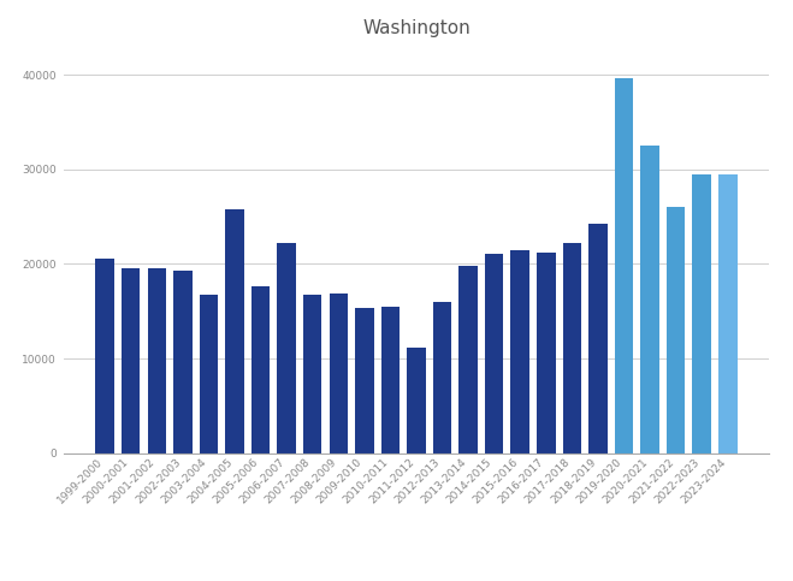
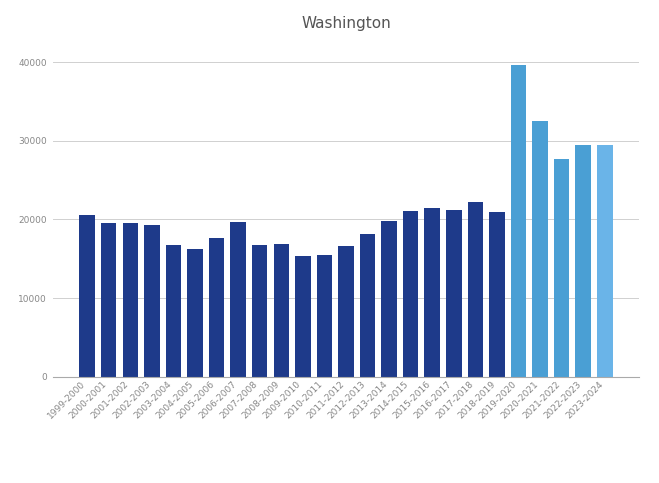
2004-2005: 25800 -> 16200
2006-2007: 22200 -> 19700
2011-2012: 11200 -> 16600
2012-2013: 16000 -> 18100
2018-2019: 24200 -> 20900
2021-2022: 26000 -> 27700
